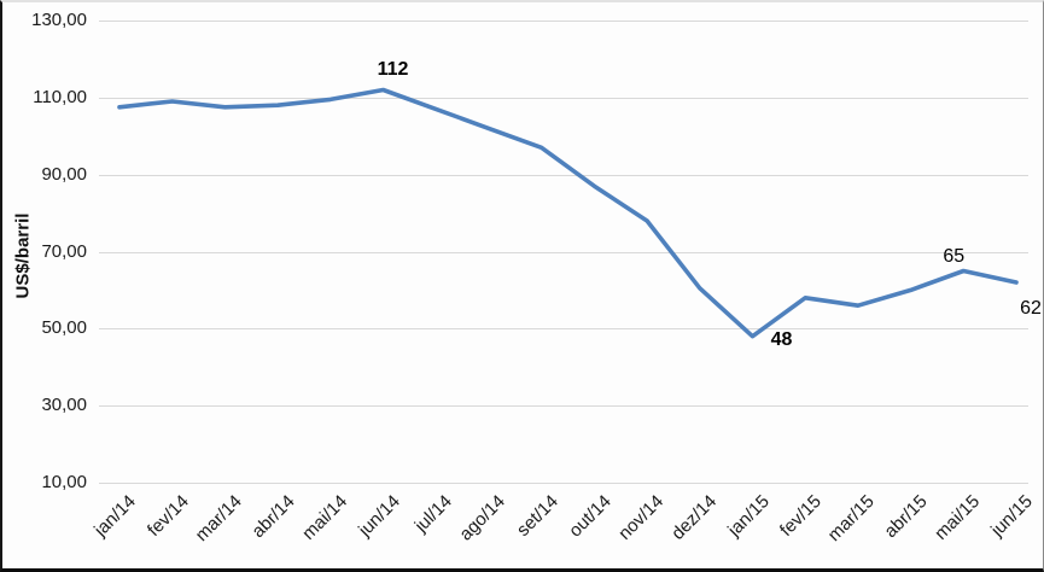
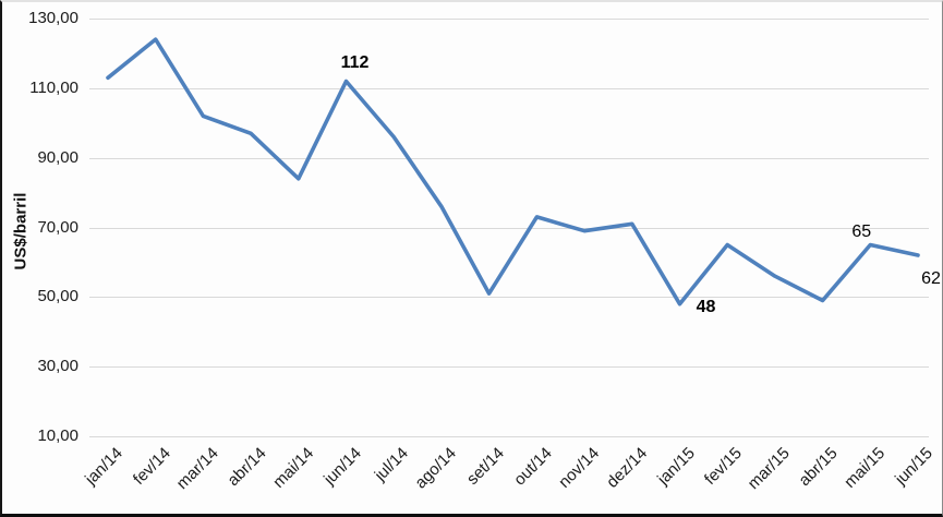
jan/14: 108 -> 113
fev/14: 109 -> 124
mar/14: 108 -> 102
abr/14: 108 -> 97
mai/14: 110 -> 84
jul/14: 107 -> 96
ago/14: 102 -> 76
set/14: 97 -> 51
out/14: 87 -> 73
nov/14: 78 -> 69
dez/14: 60 -> 71
fev/15: 58 -> 65
abr/15: 60 -> 49
